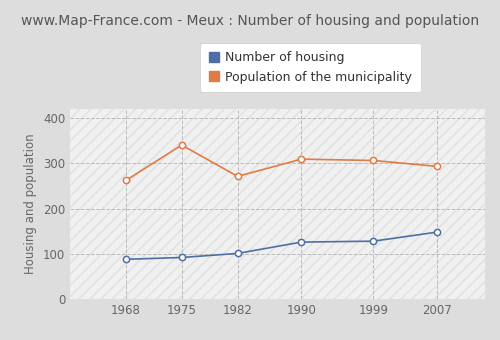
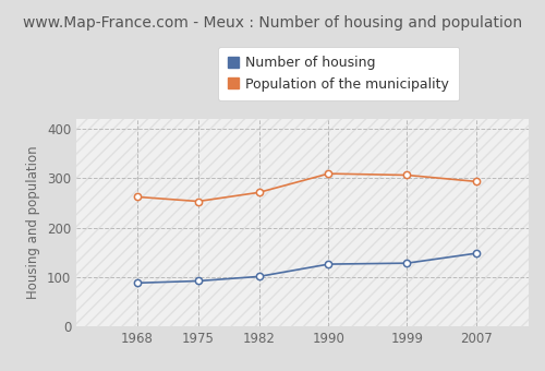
Population of the municipality/1975: 340 -> 253
